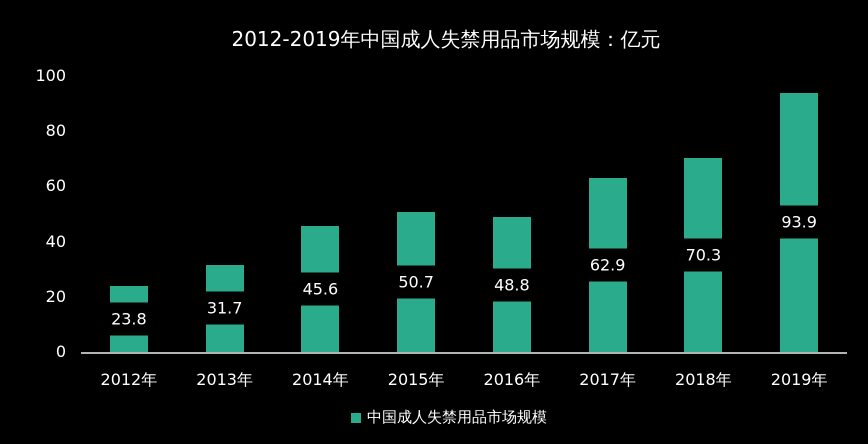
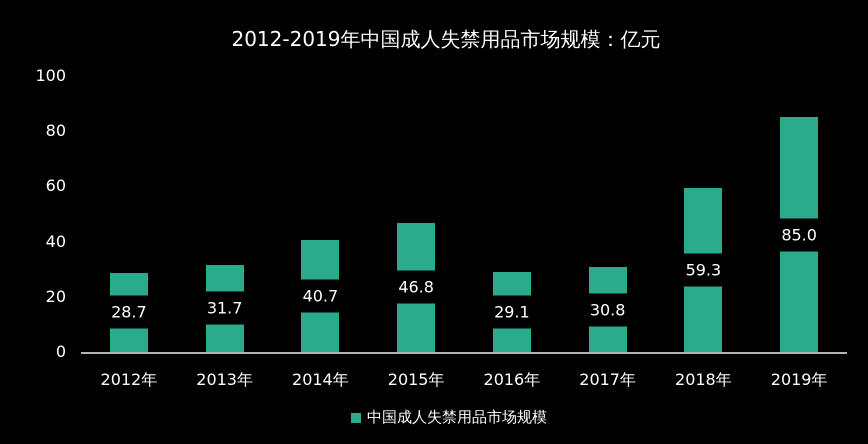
2012年: 23.8 -> 28.7
2014年: 45.6 -> 40.7
2015年: 50.7 -> 46.8
2016年: 48.8 -> 29.1
2017年: 62.9 -> 30.8
2018年: 70.3 -> 59.3
2019年: 93.9 -> 85.0
